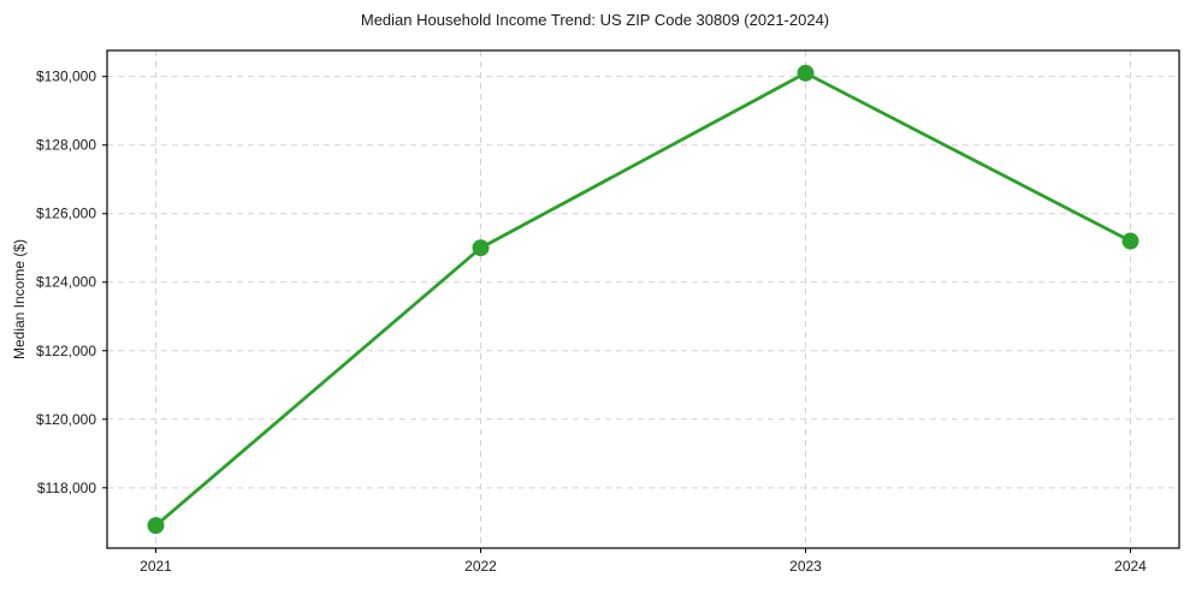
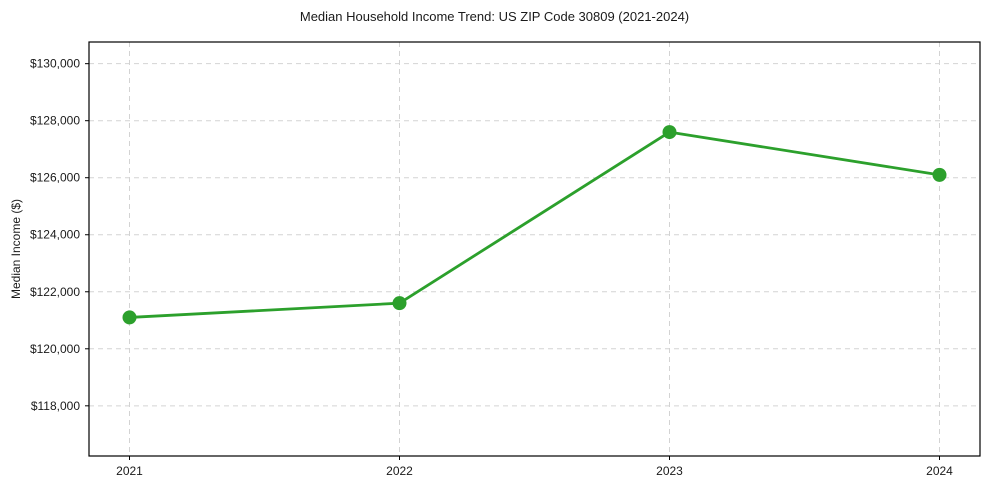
2021: $116900 -> $121100
2022: $125000 -> $121600
2023: $130100 -> $127600
2024: $125200 -> $126100
